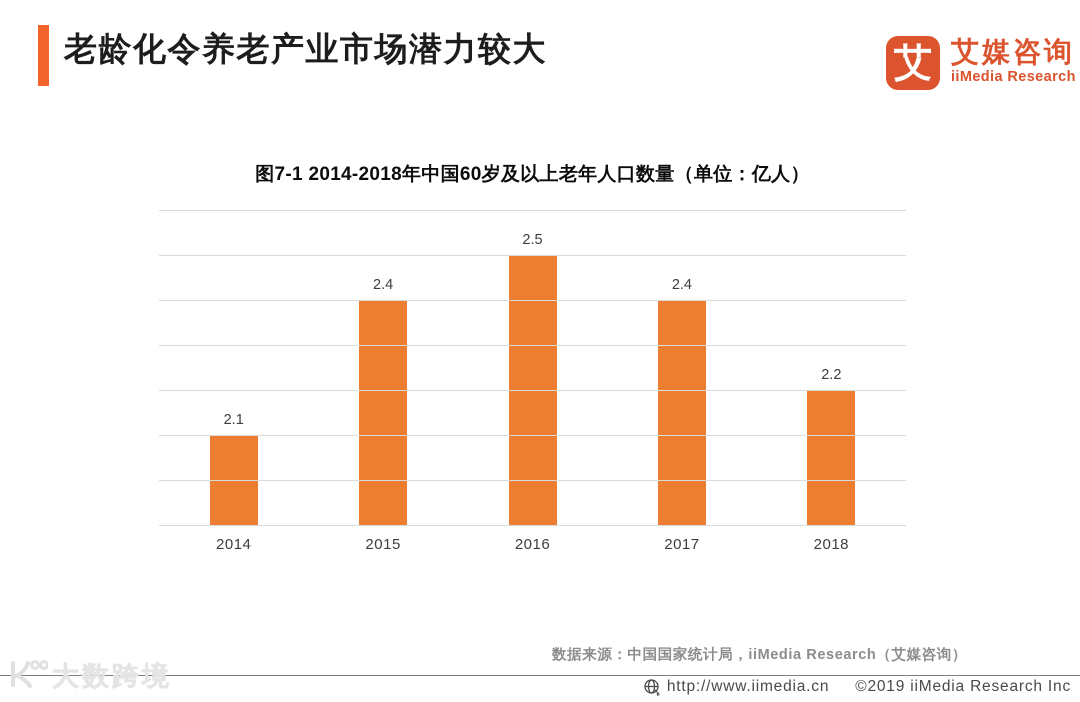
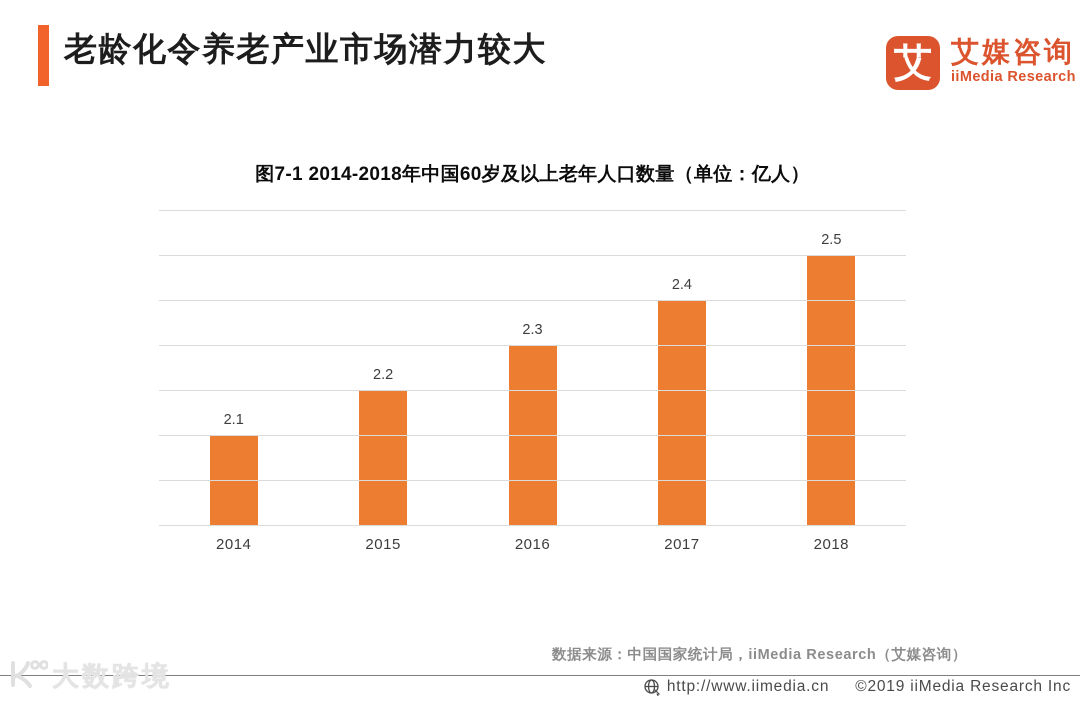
2015: 2.4 -> 2.2
2016: 2.5 -> 2.3
2018: 2.2 -> 2.5
